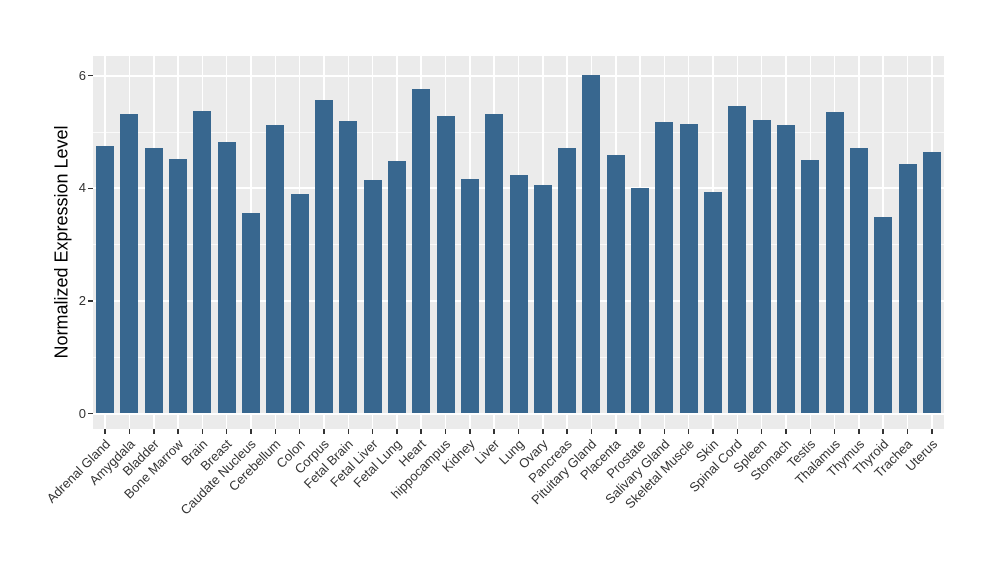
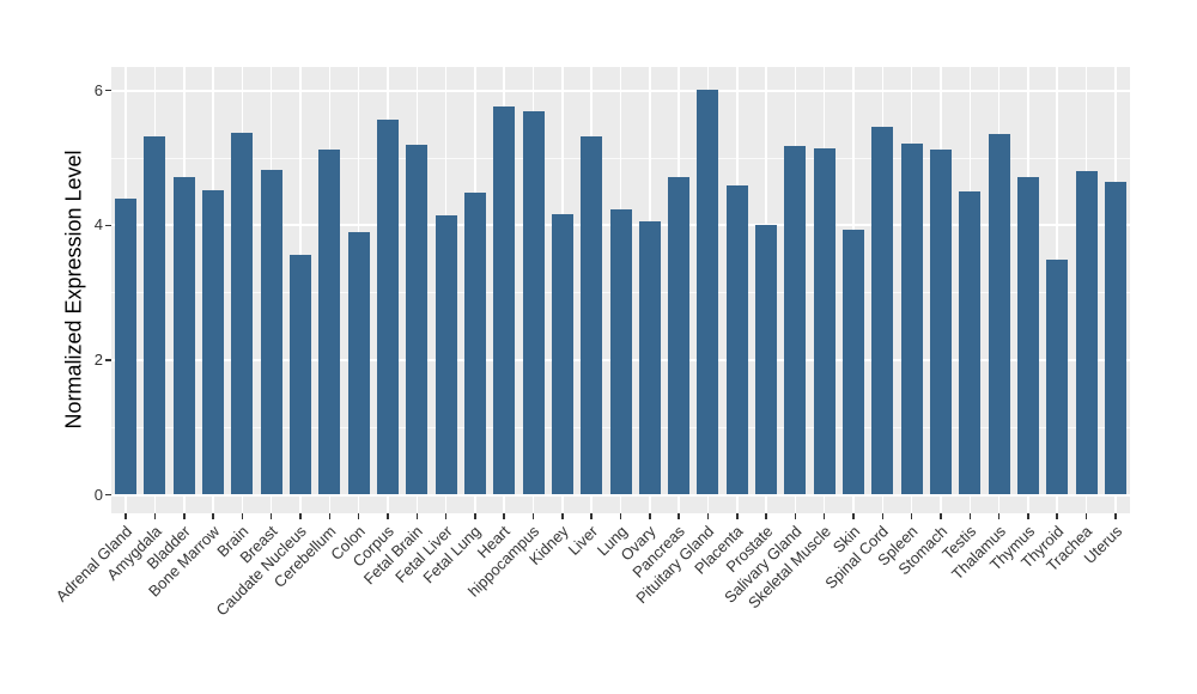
Adrenal Gland: 4.8 -> 4.4
hippocampus: 5.3 -> 5.7
Trachea: 4.4 -> 4.8
